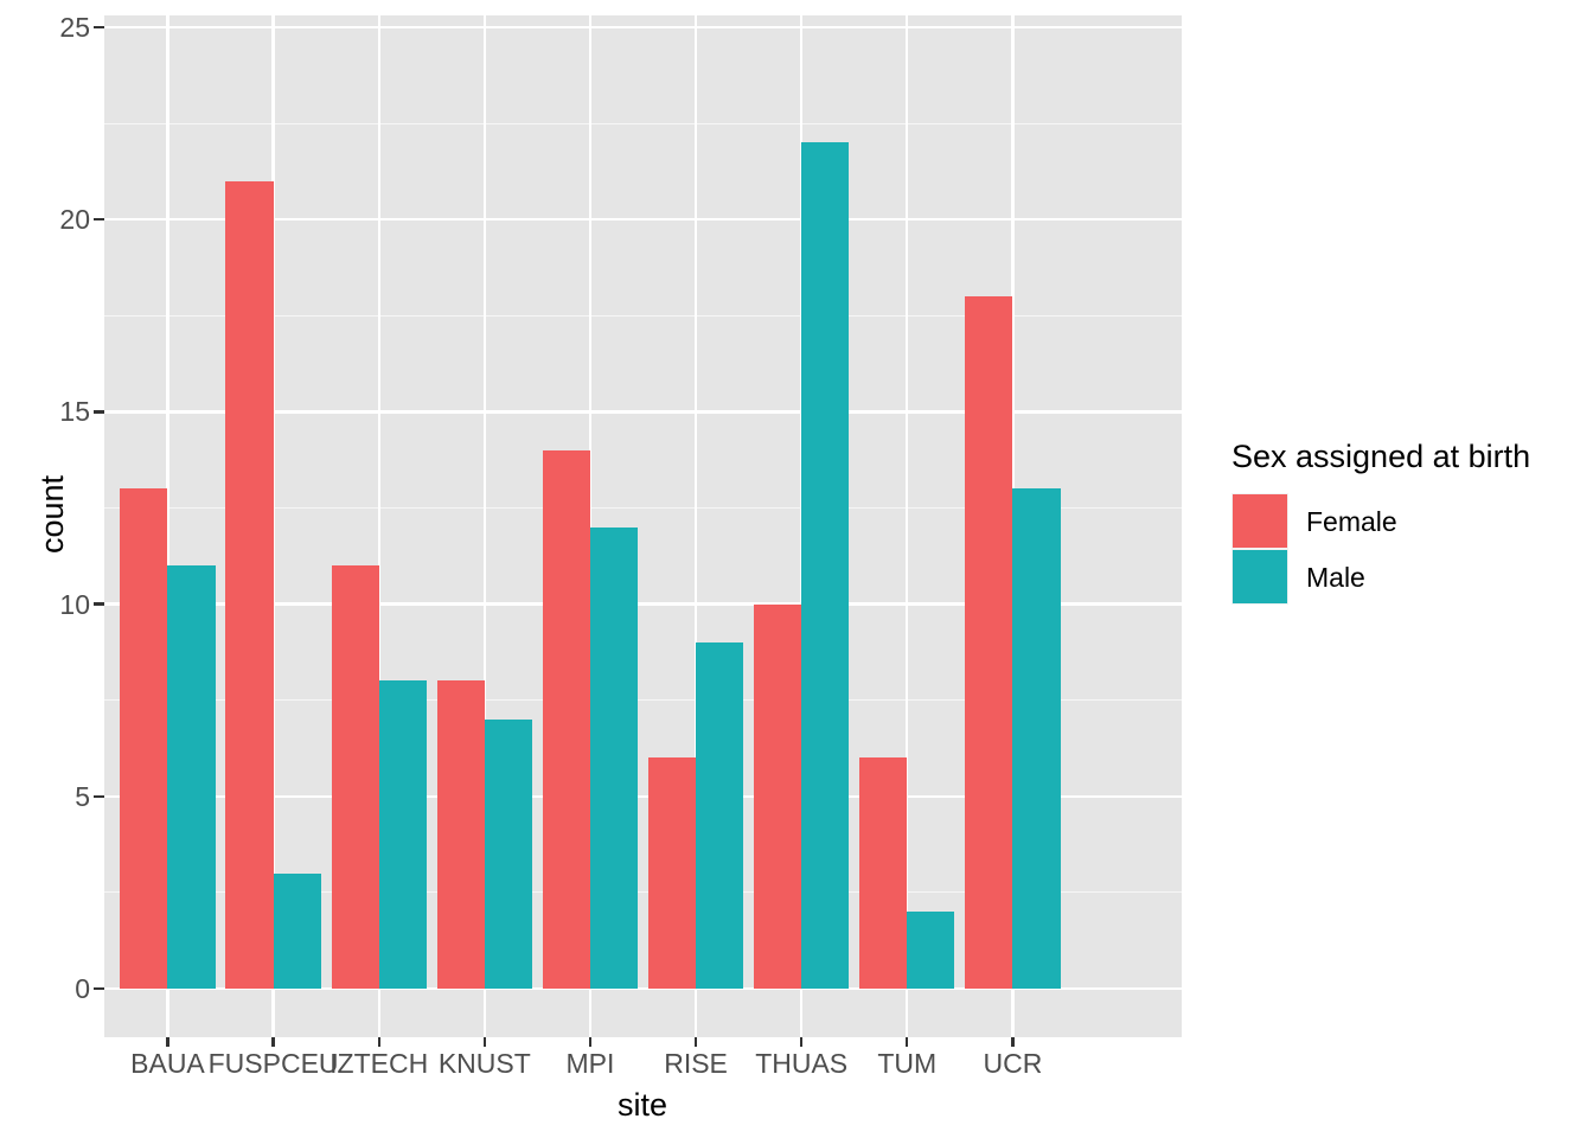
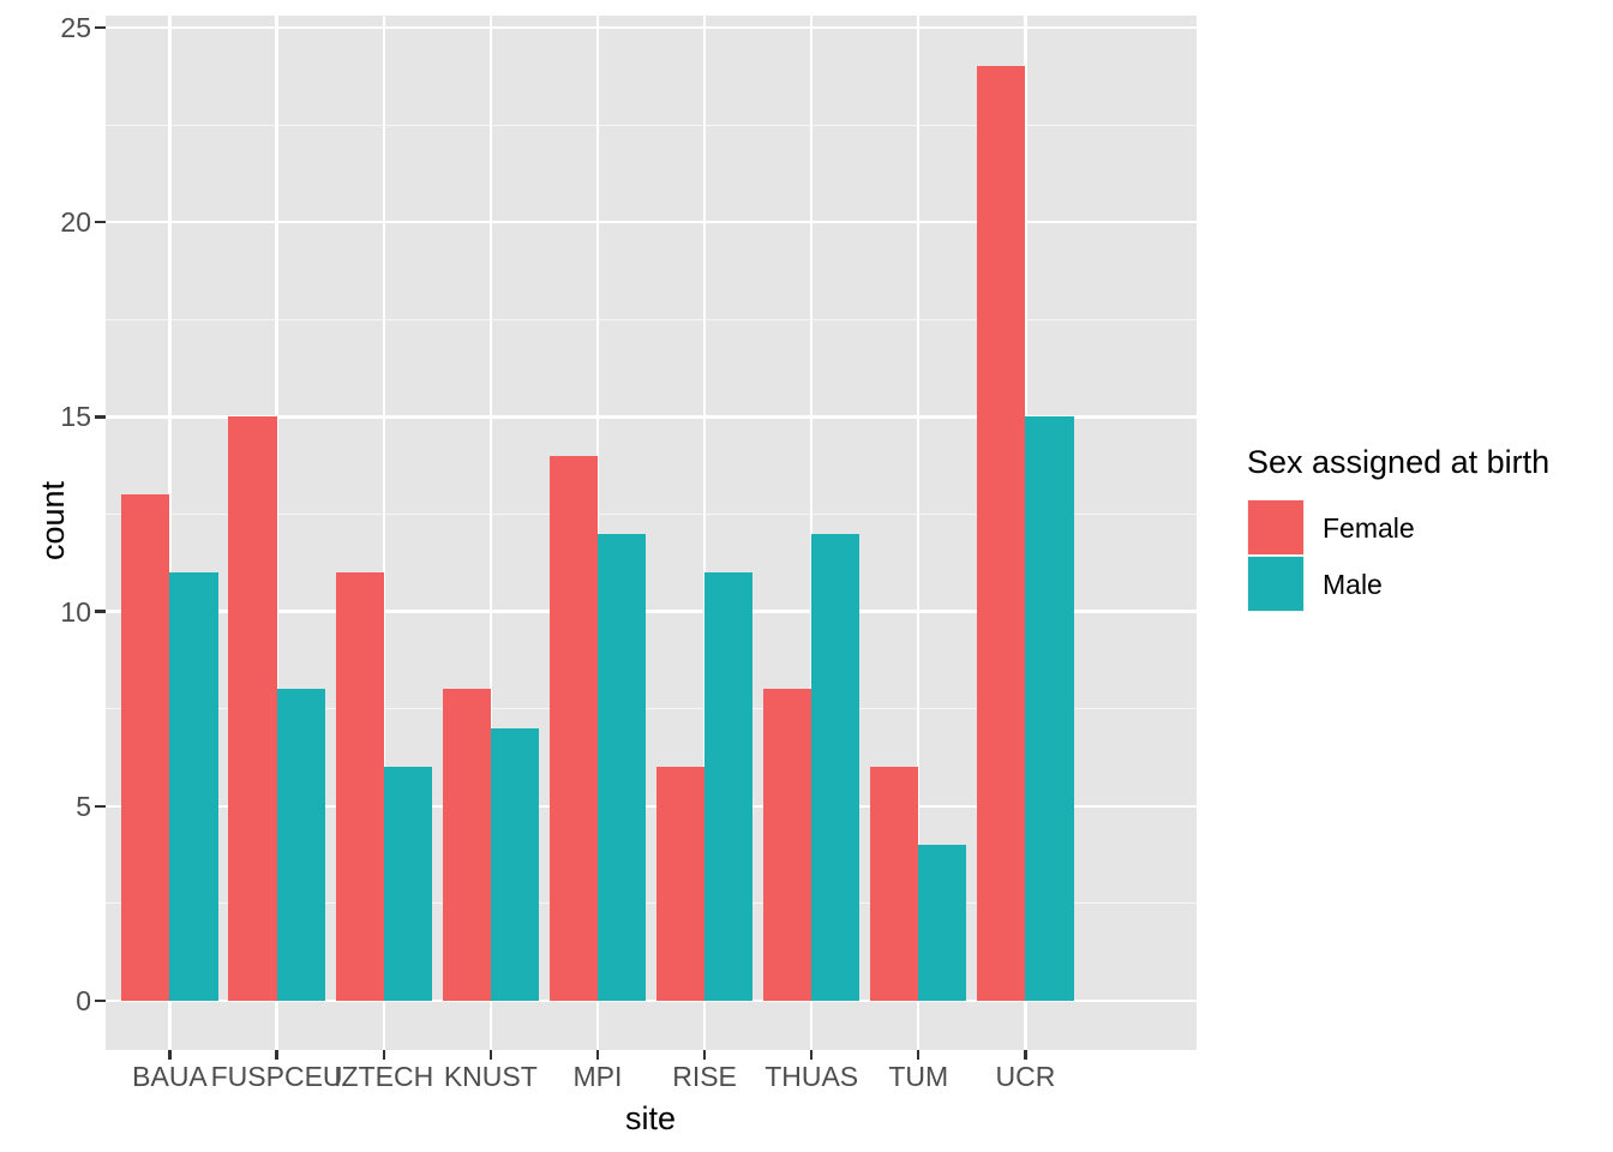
Female/FUSPCEU: 21 -> 15
Male/FUSPCEU: 3 -> 8
Male/IZTECH: 8 -> 6
Male/RISE: 9 -> 11
Female/THUAS: 10 -> 8
Male/THUAS: 22 -> 12
Male/TUM: 2 -> 4
Female/UCR: 18 -> 24
Male/UCR: 13 -> 15
